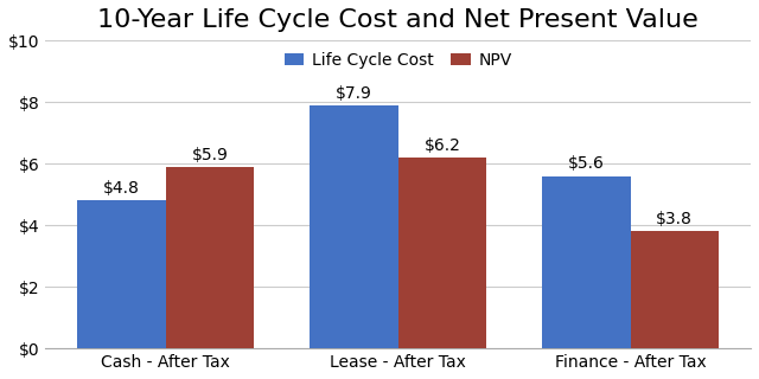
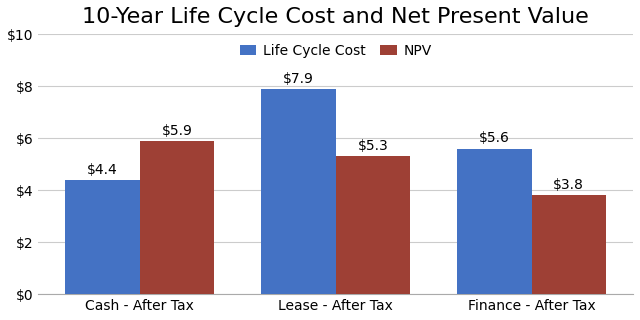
Life Cycle Cost/Cash - After Tax: $4.8 -> $4.4
NPV/Lease - After Tax: $6.2 -> $5.3
